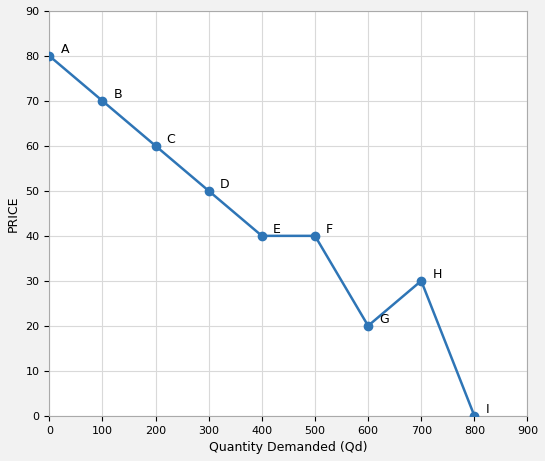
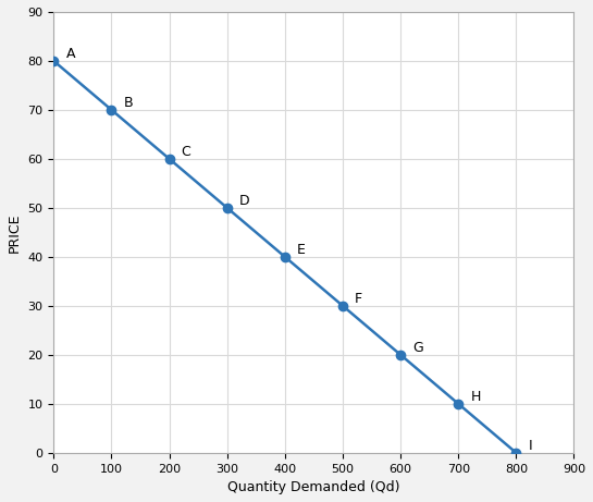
500: 40 -> 30
700: 30 -> 10
